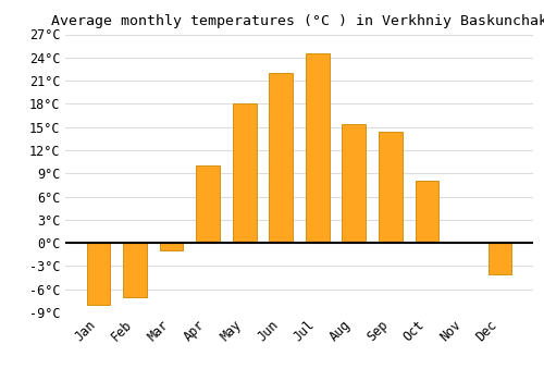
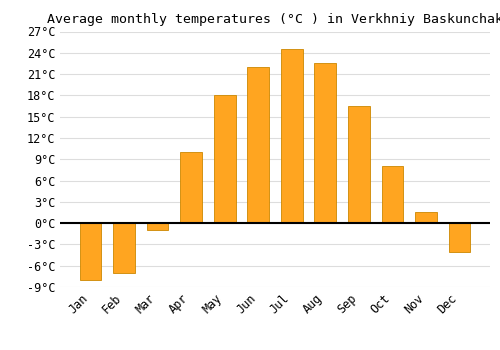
Aug: 15.4°C -> 22.5°C
Sep: 14.4°C -> 16.5°C
Nov: 0.2°C -> 1.5°C
